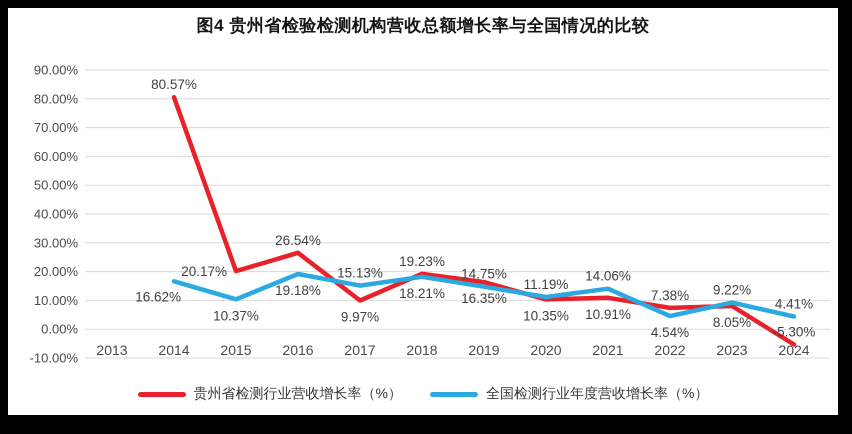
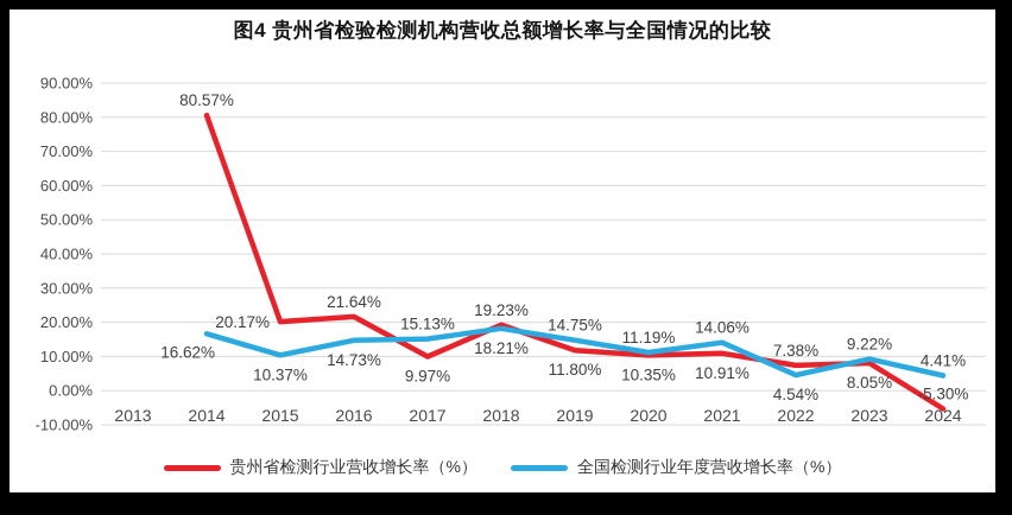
贵州省检测行业营收增长率（%）/2016: 26.54% -> 21.64%
全国检测行业年度营收增长率（%）/2016: 19.18% -> 14.73%
贵州省检测行业营收增长率（%）/2019: 16.35% -> 11.80%
